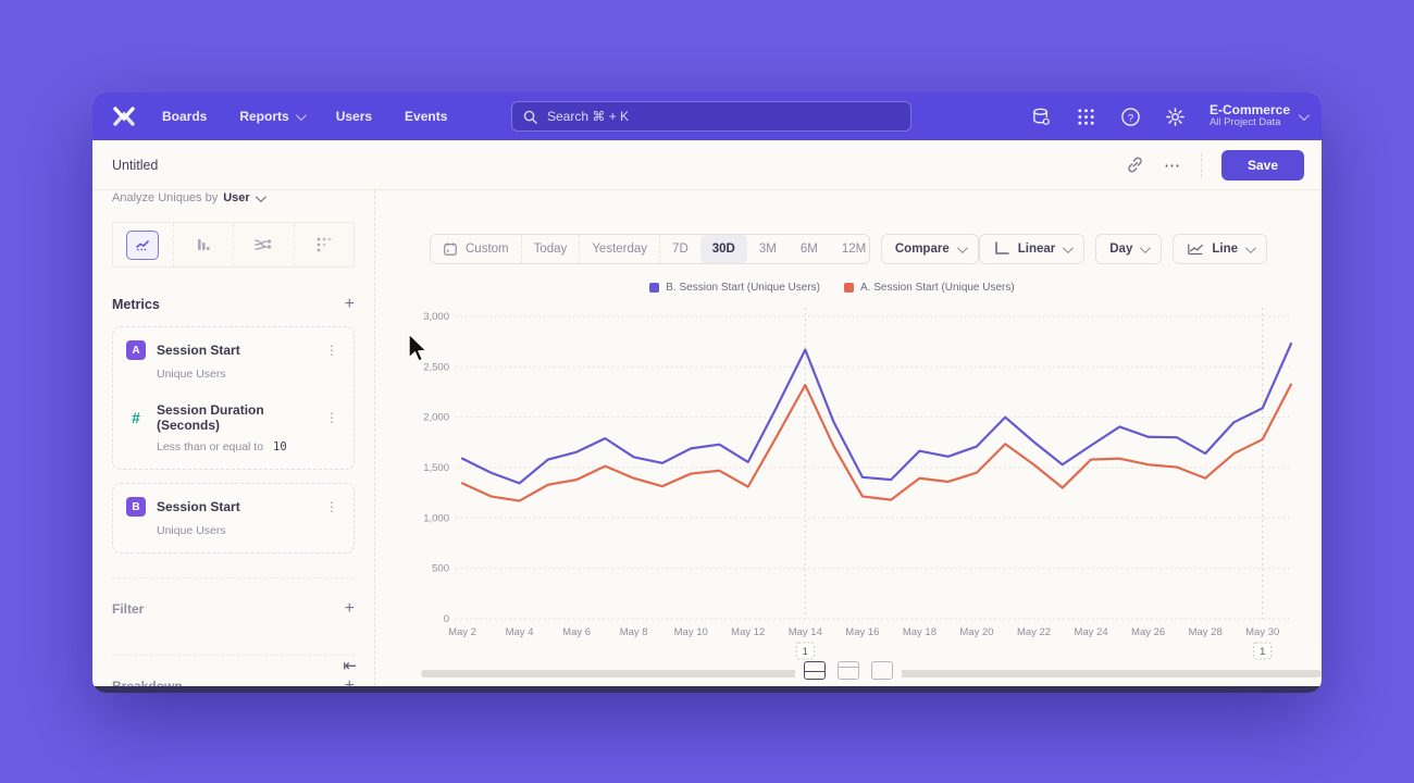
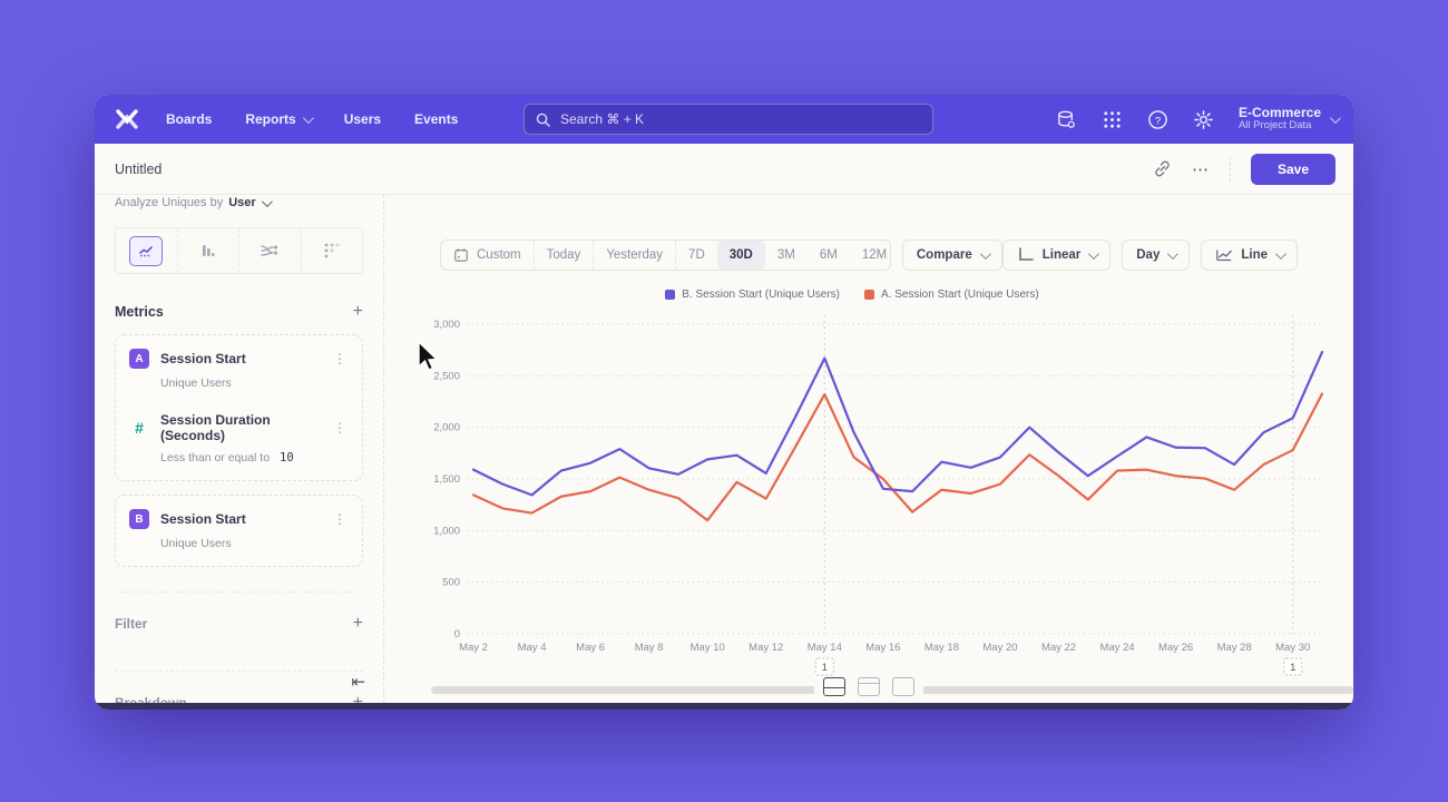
A. Session Start (Unique Users)/May 10: 1400 -> 1100
A. Session Start (Unique Users)/May 16: 1200 -> 1500
